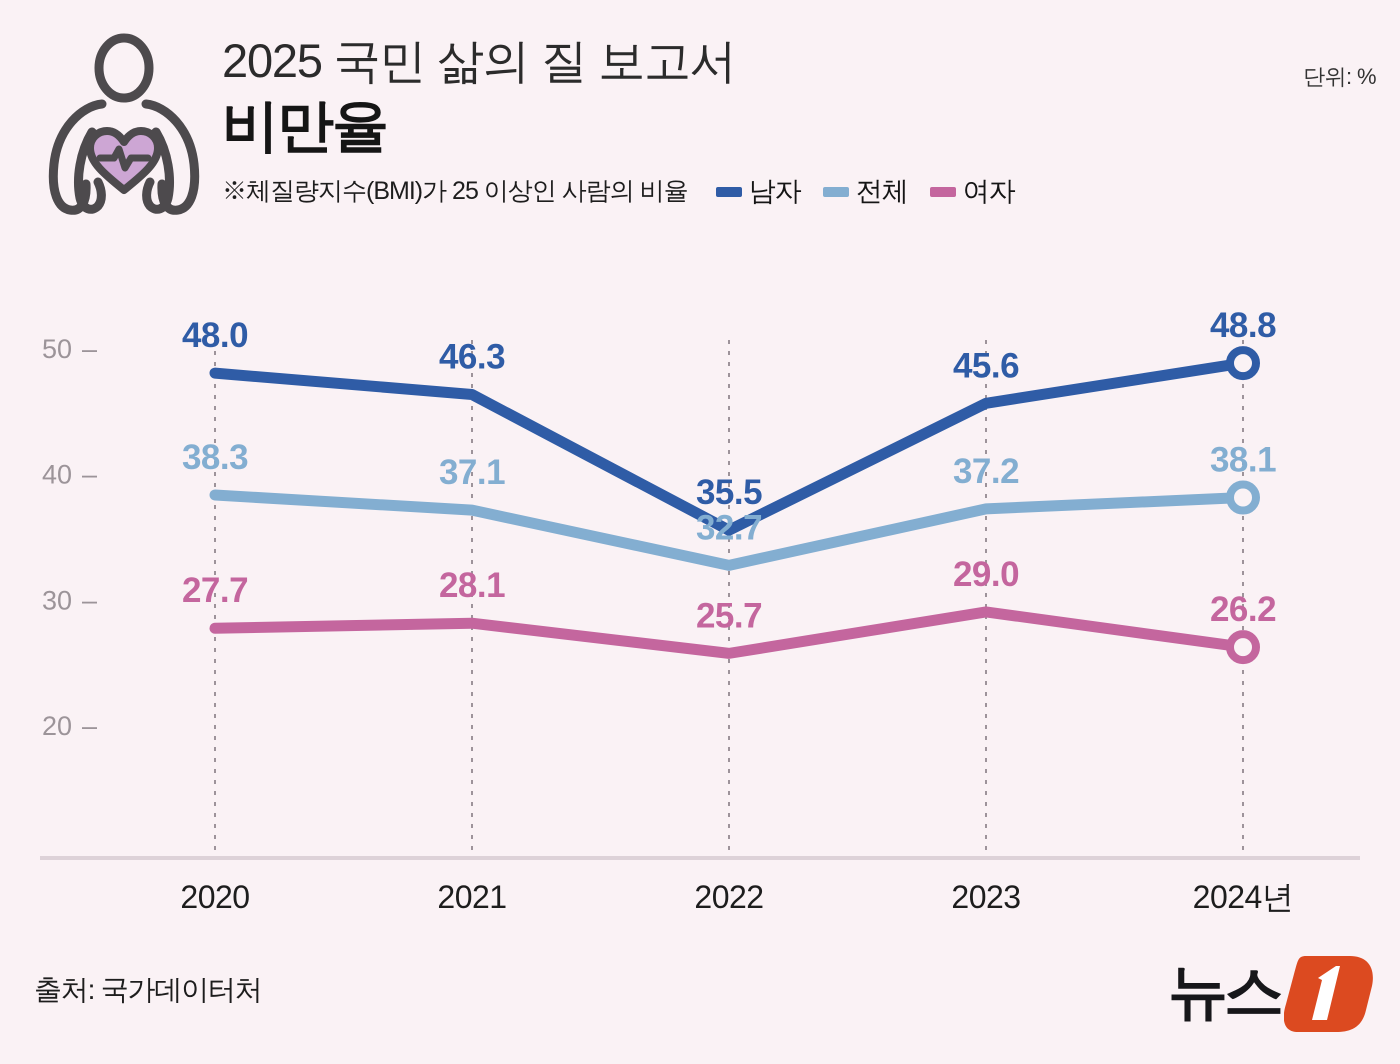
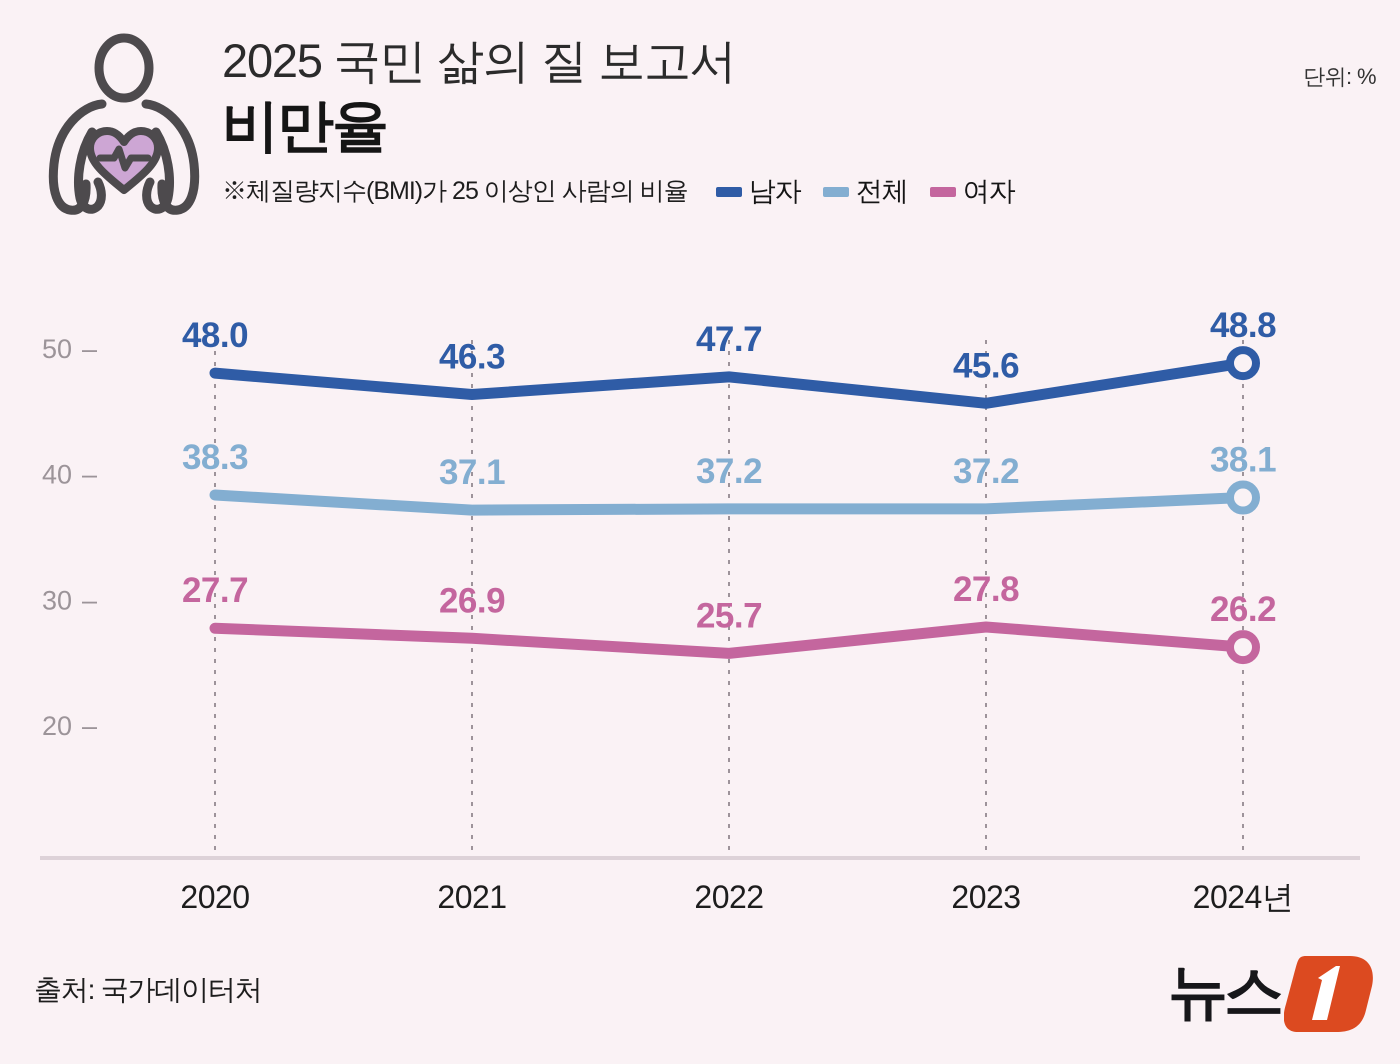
여자/2021: 28.1 -> 26.9
남자/2022: 35.5 -> 47.7
전체/2022: 32.7 -> 37.2
여자/2023: 29.0 -> 27.8
